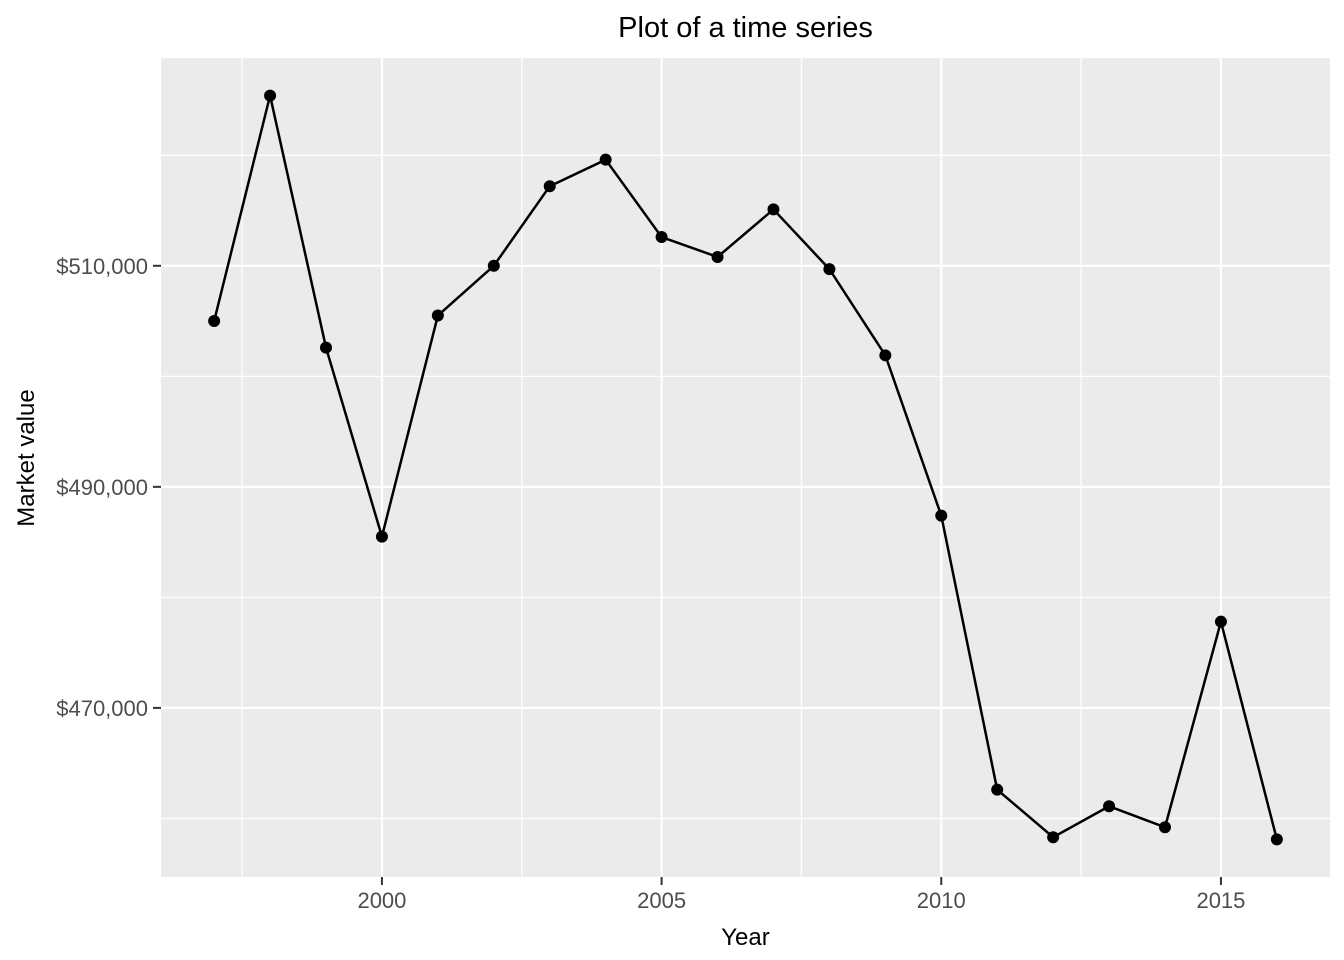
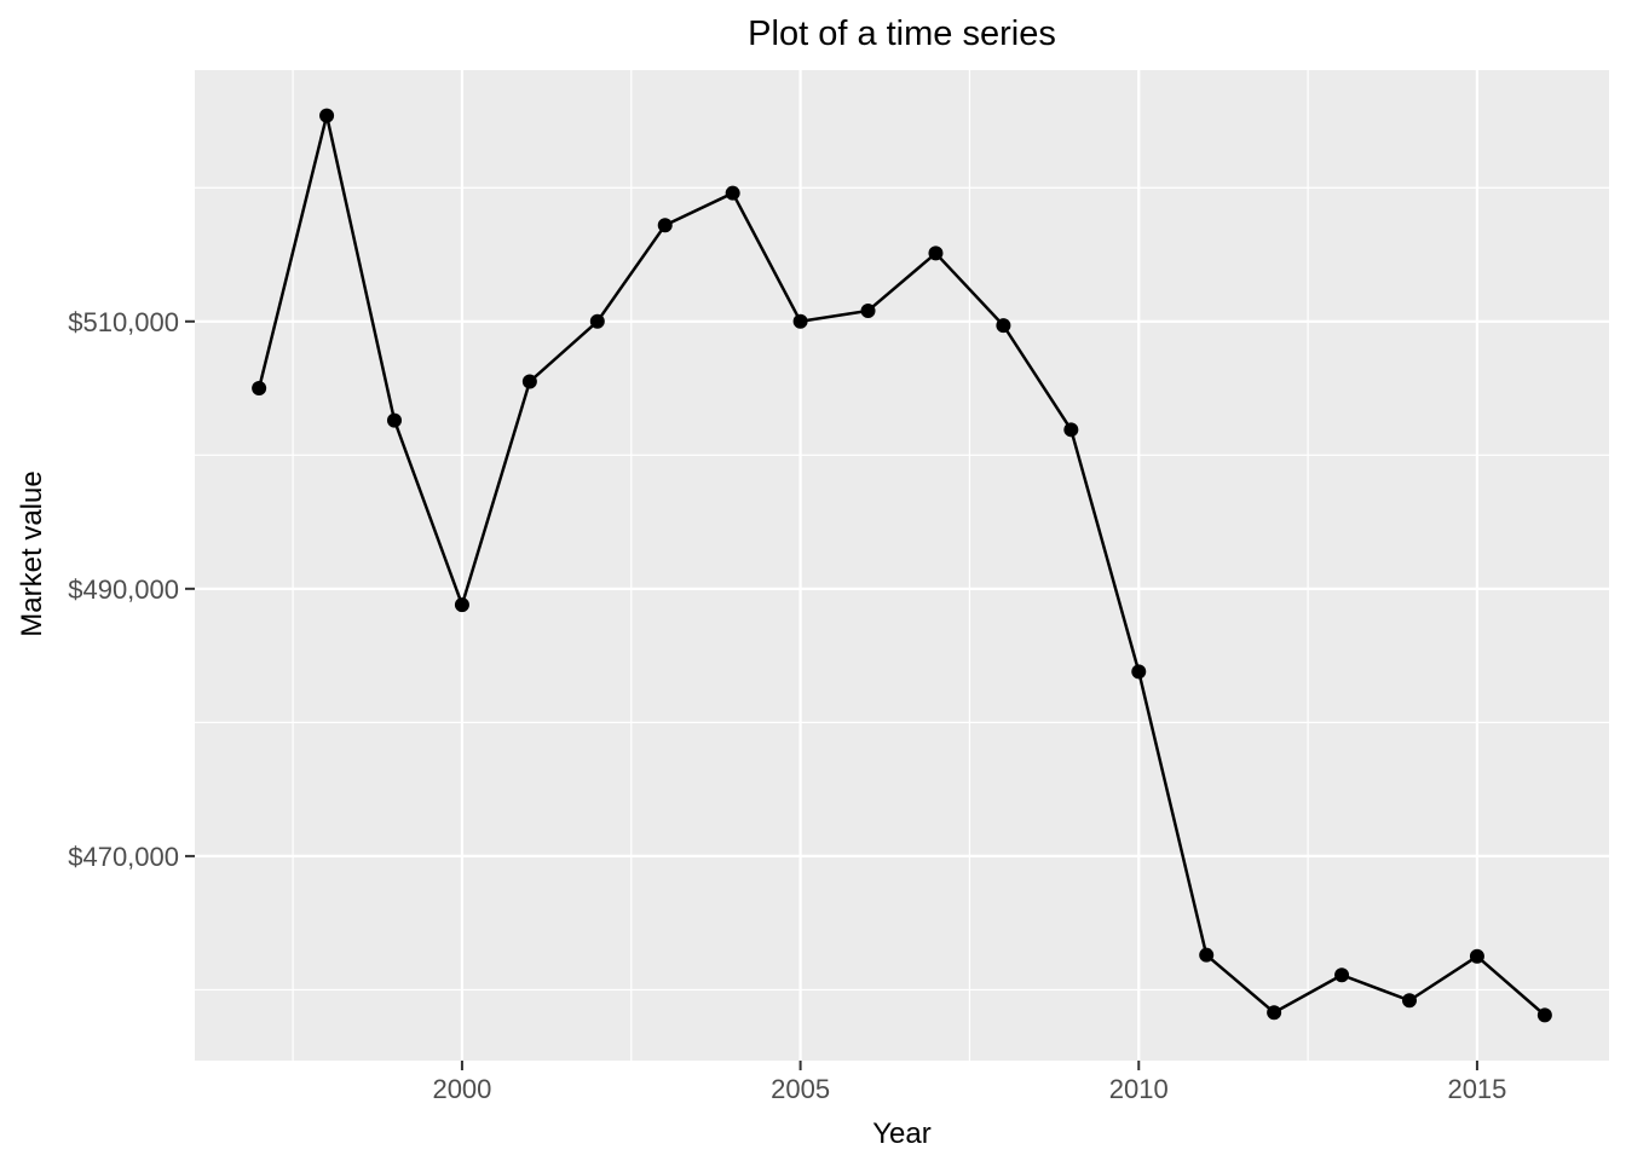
2000: $485500 -> $488800
2005: $512600 -> $510000
2010: $487400 -> $483800
2015: $477800 -> $462500
